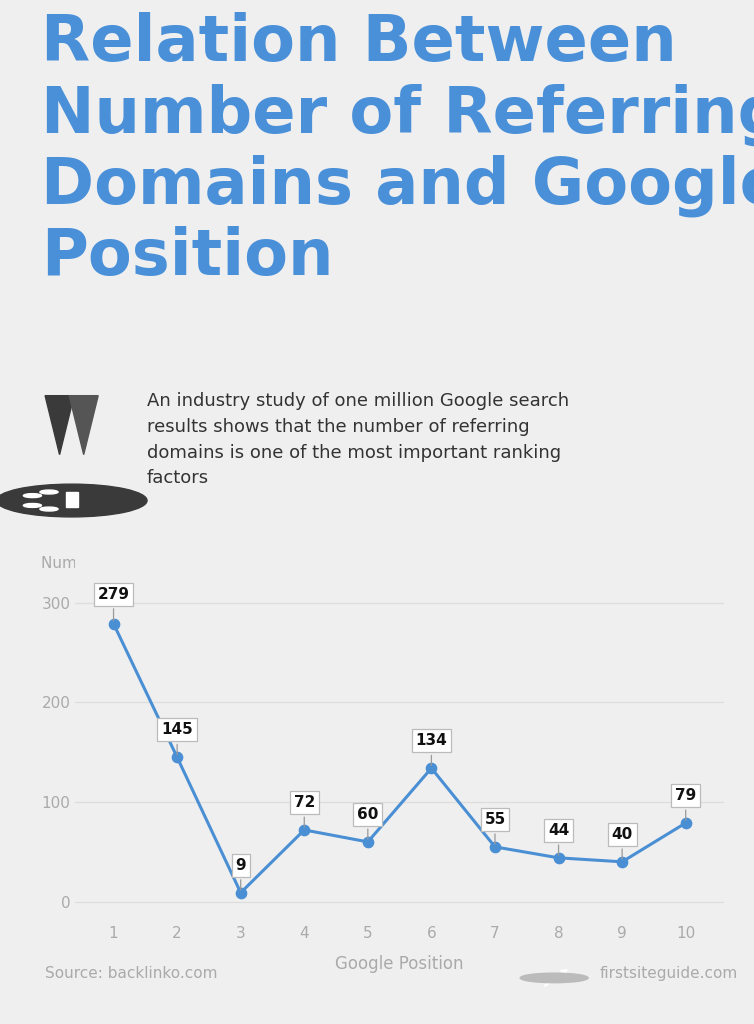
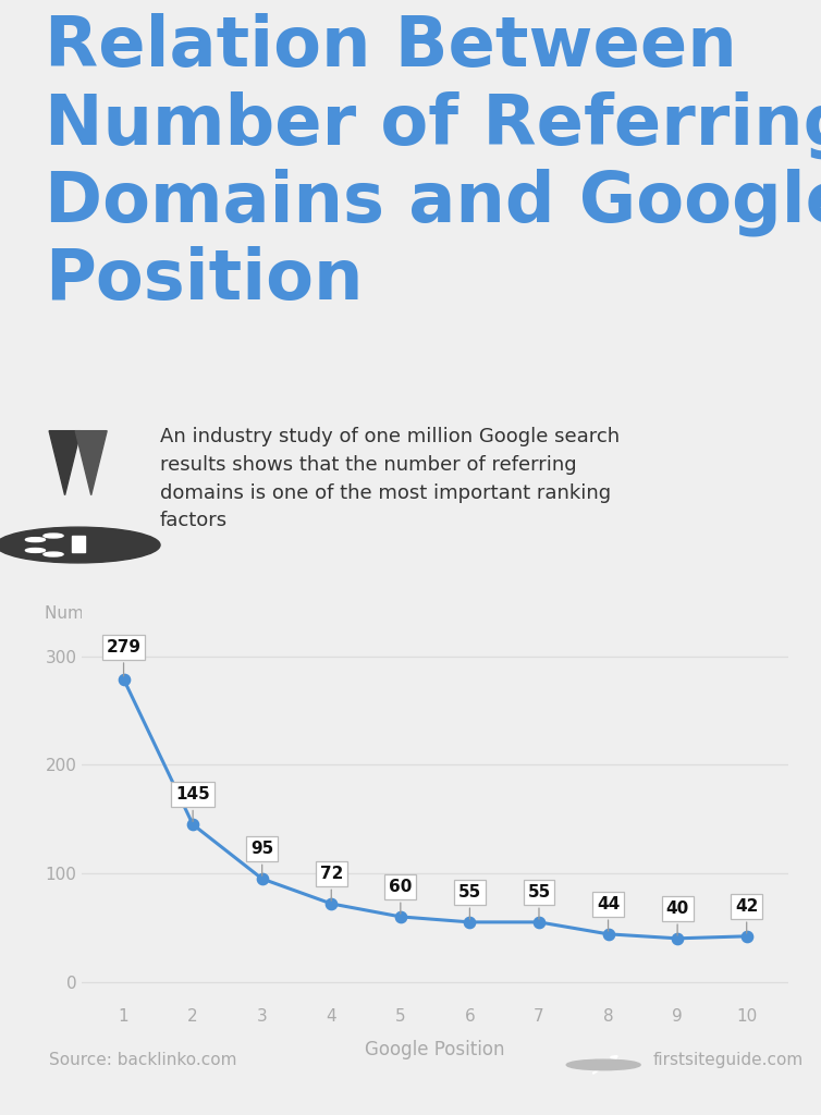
3: 9 -> 95
6: 134 -> 55
10: 79 -> 42
